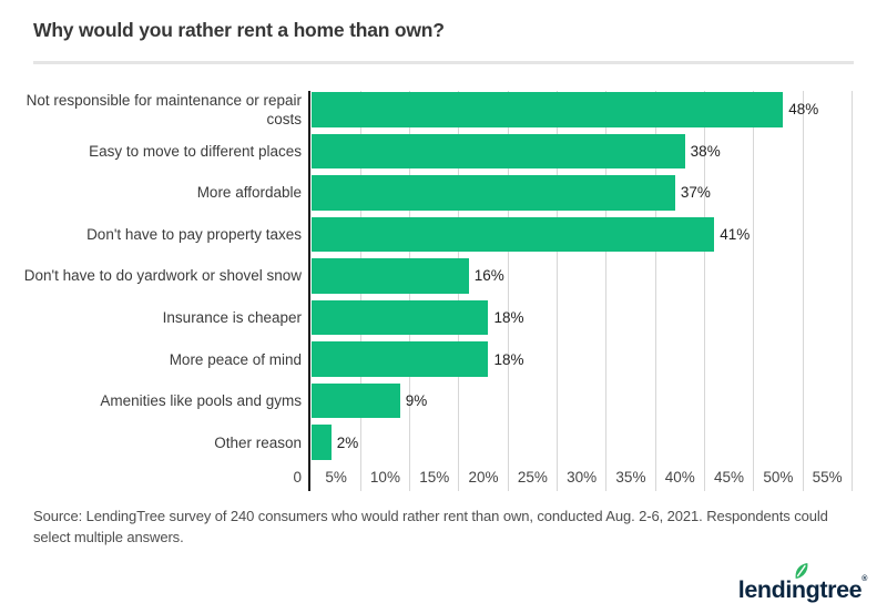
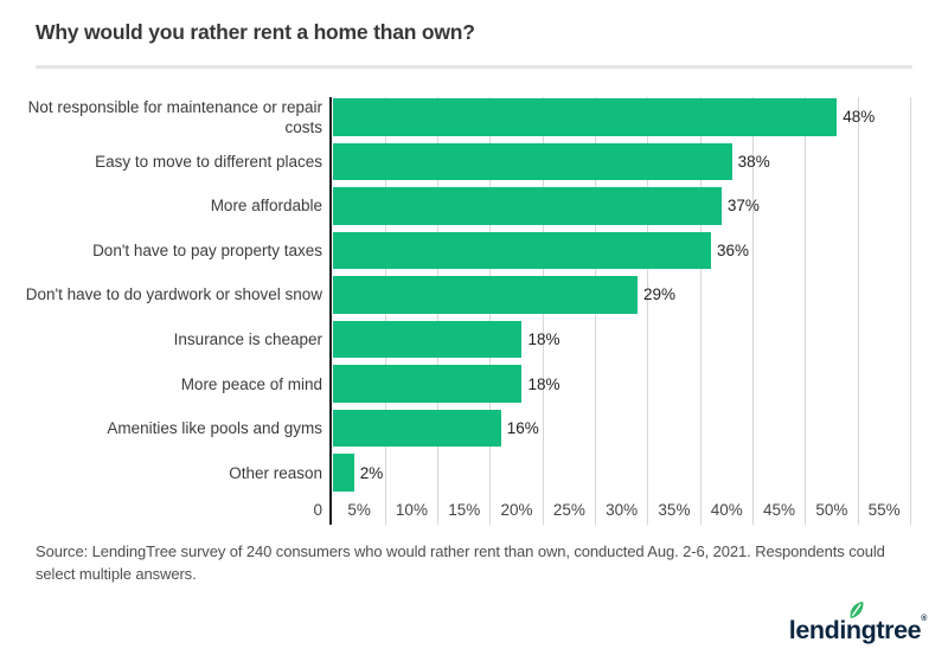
Don't have to pay property taxes: 41% -> 36%
Don't have to do yardwork or shovel snow: 16% -> 29%
Amenities like pools and gyms: 9% -> 16%
